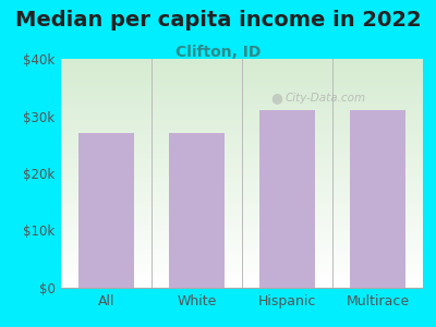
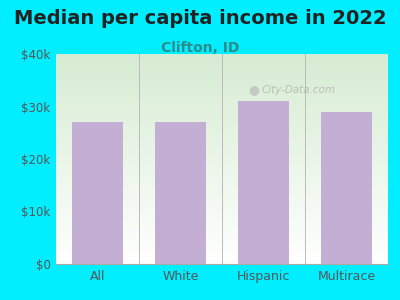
Multirace: $31k -> $29k
